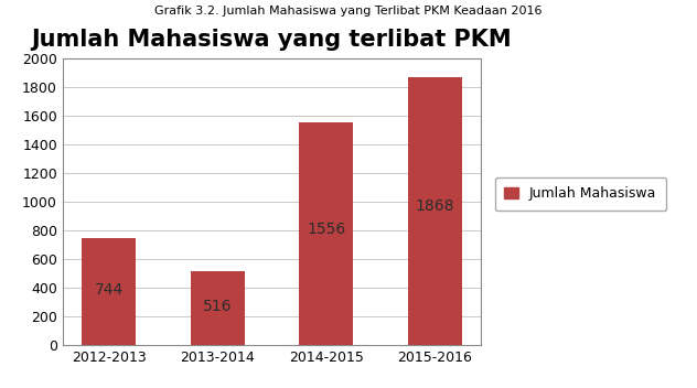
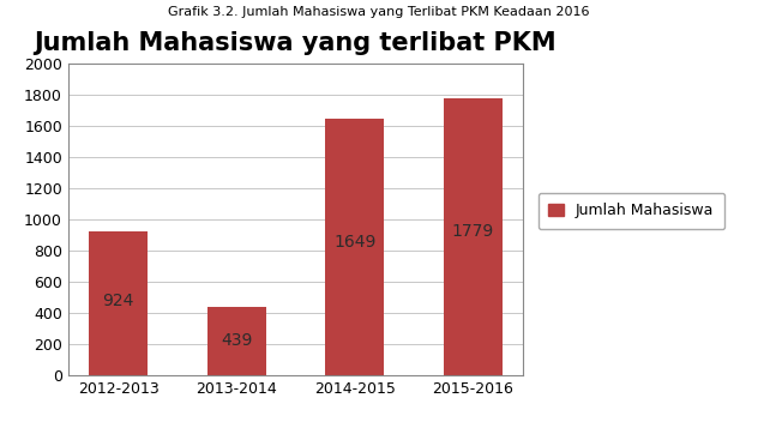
2012-2013: 744 -> 924
2013-2014: 516 -> 439
2014-2015: 1556 -> 1649
2015-2016: 1868 -> 1779
